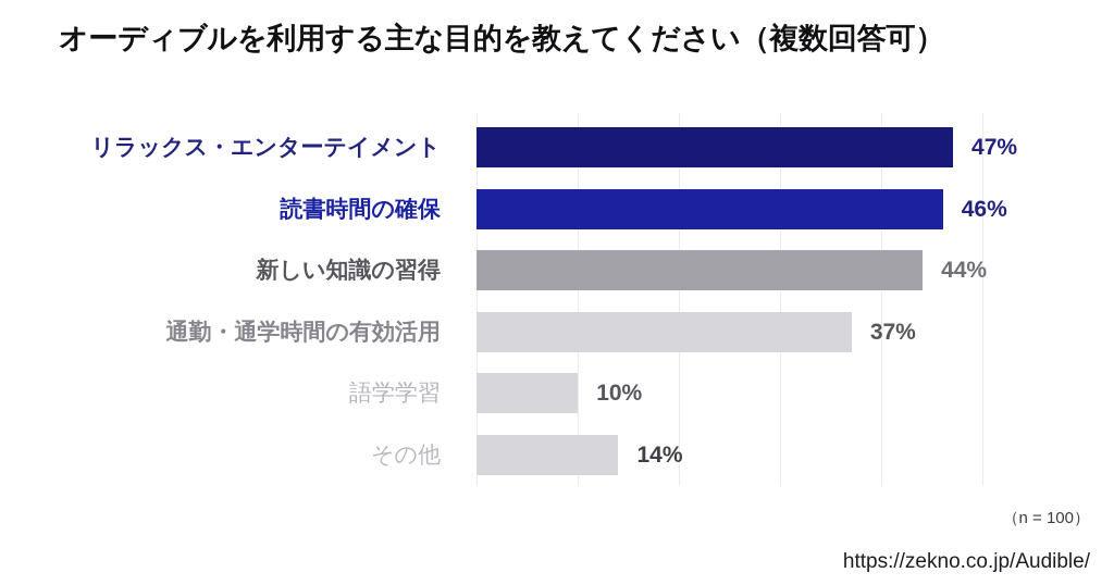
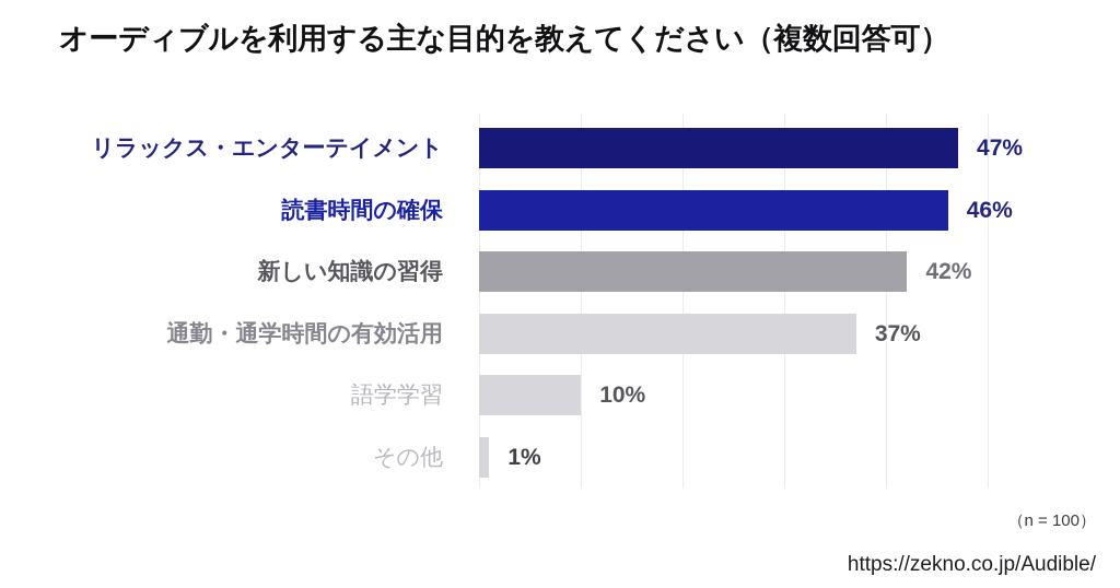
新しい知識の習得: 44% -> 42%
その他: 14% -> 1%
